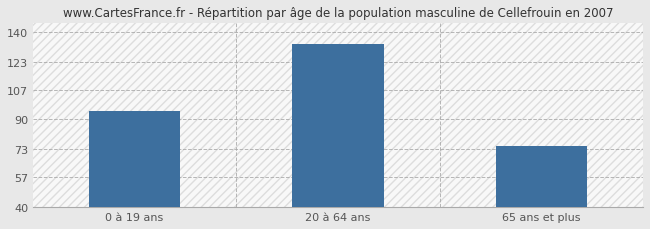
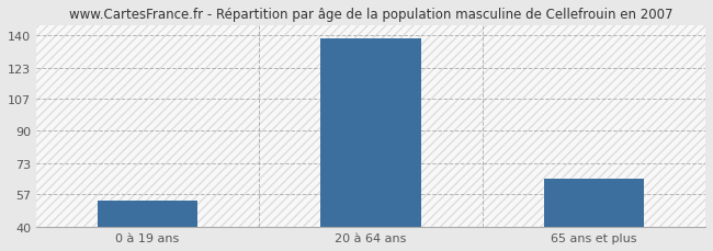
0 à 19 ans: 95 -> 54
20 à 64 ans: 133 -> 138
65 ans et plus: 75 -> 65
